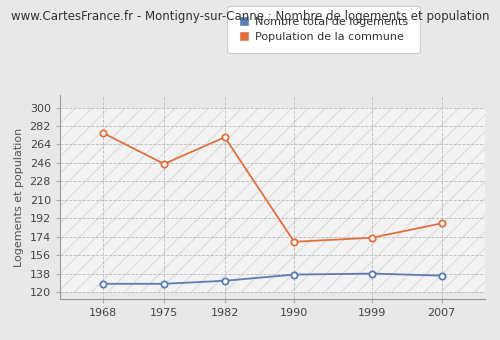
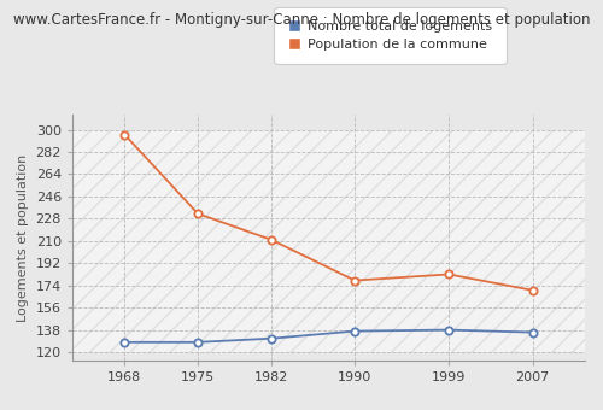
Population de la commune/1968: 275 -> 296
Population de la commune/1975: 245 -> 232
Population de la commune/1982: 271 -> 211
Population de la commune/1990: 169 -> 178
Population de la commune/1999: 173 -> 183
Population de la commune/2007: 187 -> 170
